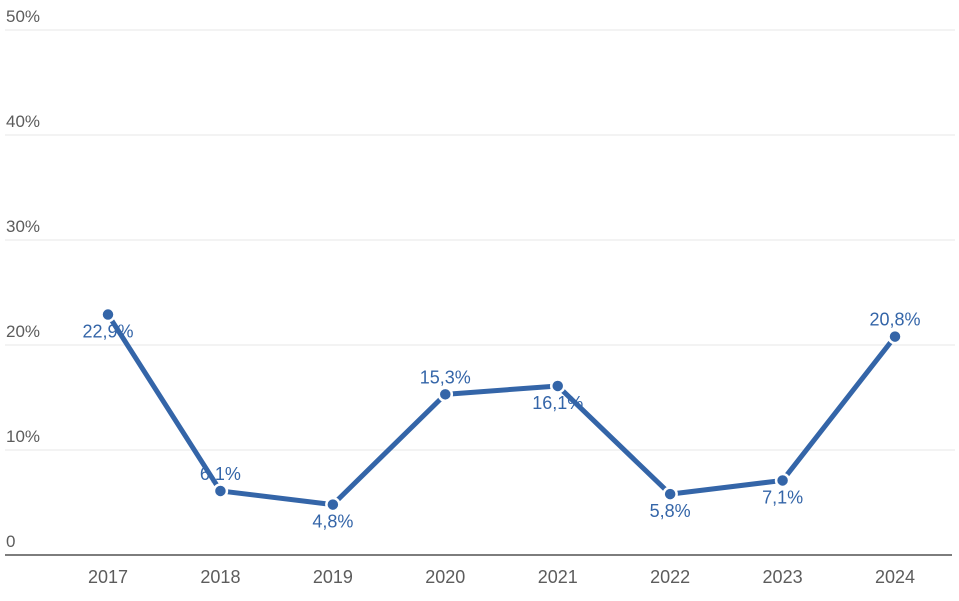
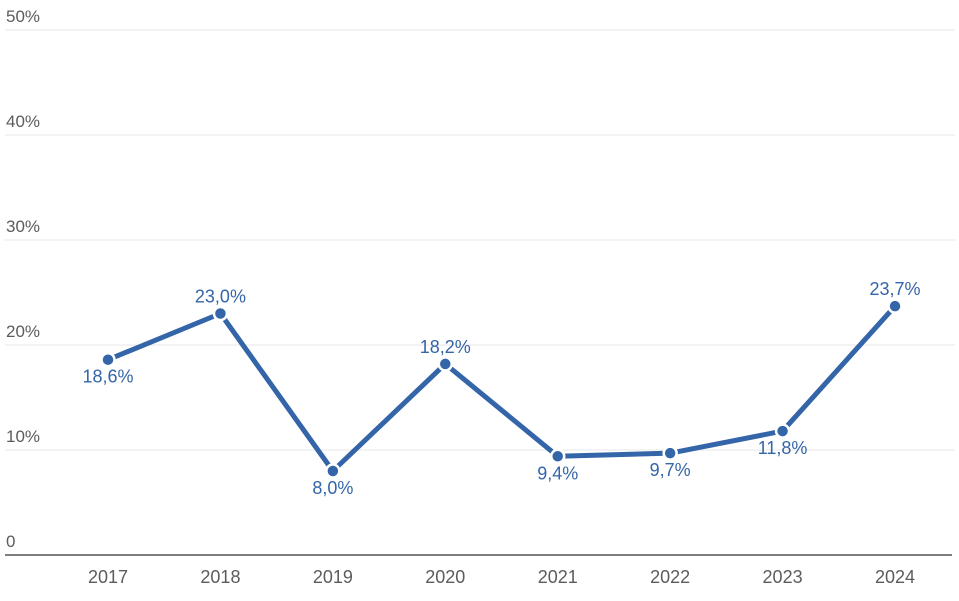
2017: 22,9% -> 18,6%
2018: 6,1% -> 23,0%
2019: 4,8% -> 8,0%
2020: 15,3% -> 18,2%
2021: 16,1% -> 9,4%
2022: 5,8% -> 9,7%
2023: 7,1% -> 11,8%
2024: 20,8% -> 23,7%
